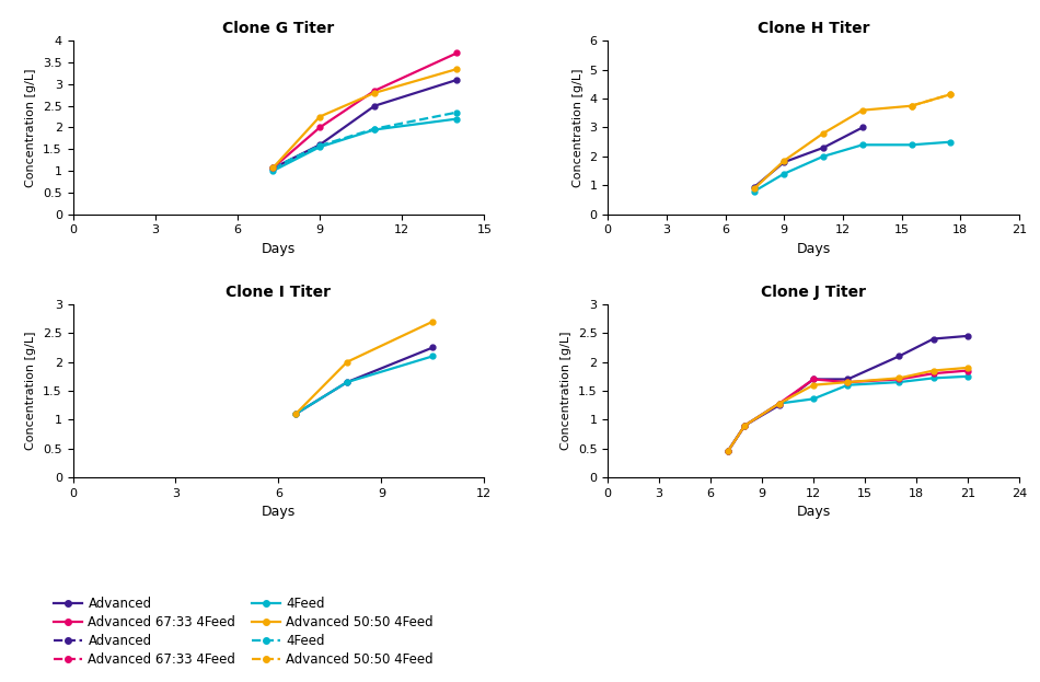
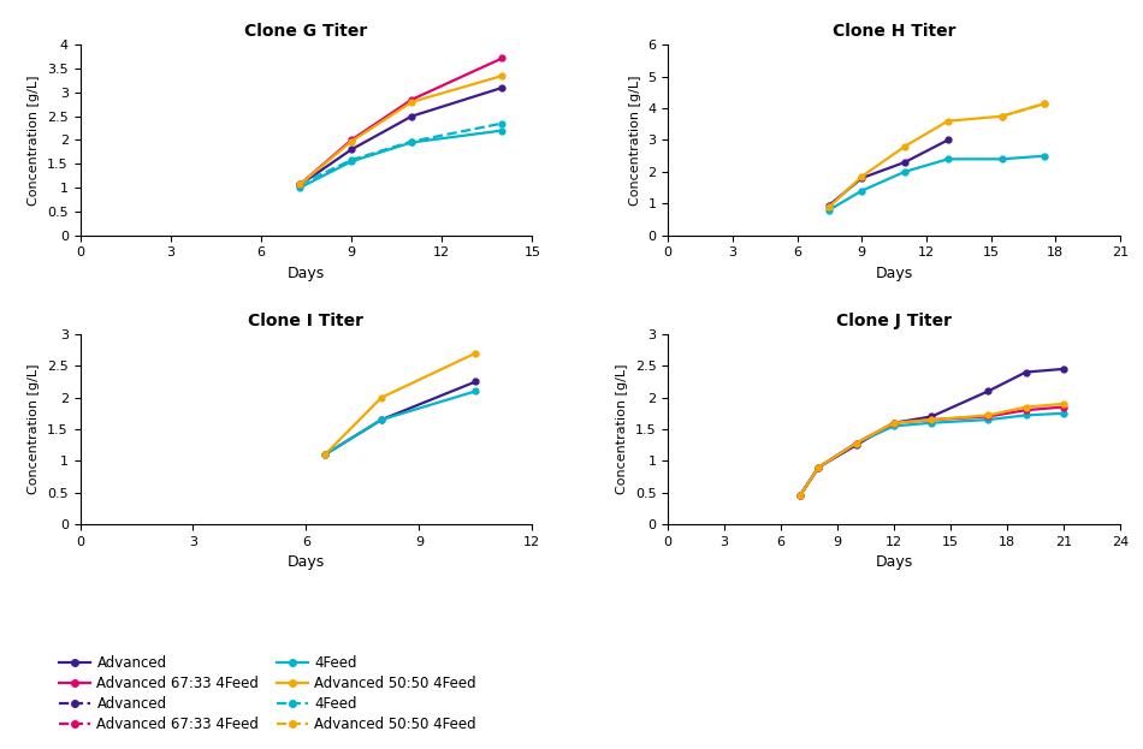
Clone G Titer/Advanced/9: 1.60 -> 1.80
Clone G Titer/Advanced 50:50 4Feed/9: 2.25 -> 1.97
Clone J Titer/Advanced/12: 1.70 -> 1.60
Clone J Titer/4Feed/12: 1.36 -> 1.55
Clone J Titer/Advanced 67:33 4Feed/12: 1.70 -> 1.60
